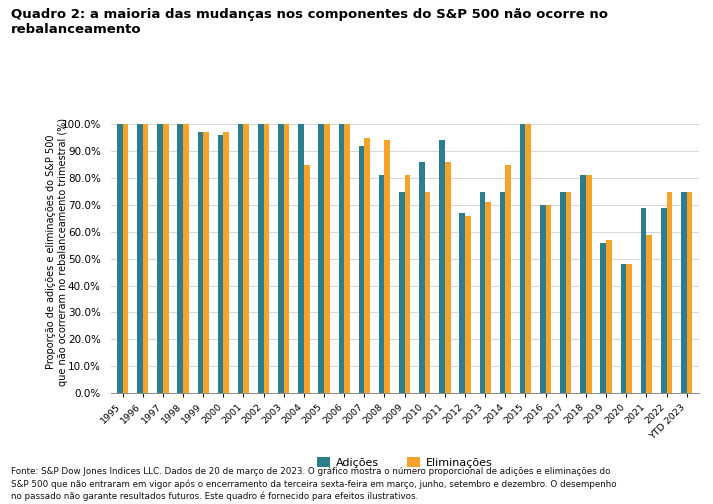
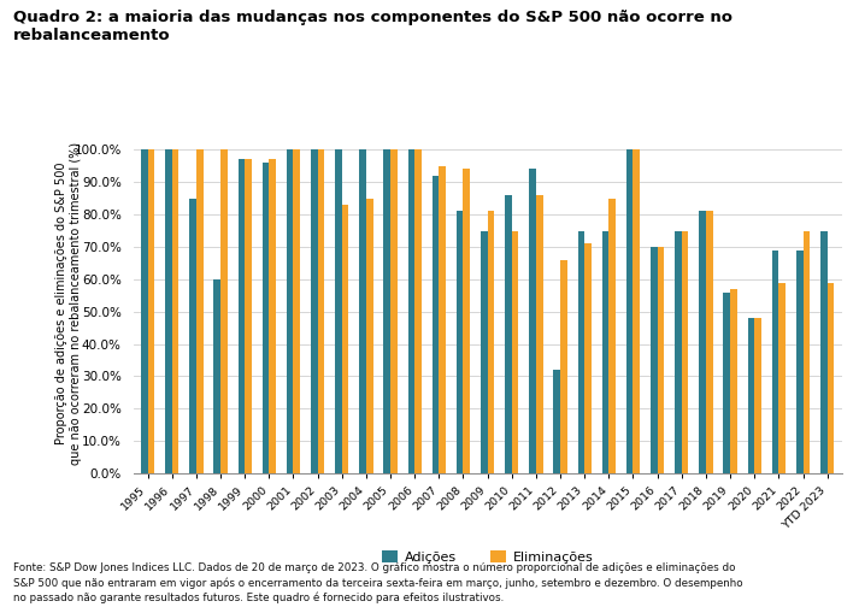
Adições/1997: 100% -> 85%
Adições/1998: 100% -> 60%
Eliminações/2003: 100% -> 83%
Adições/2012: 67% -> 32%
Eliminações/YTD 2023: 75% -> 59%
